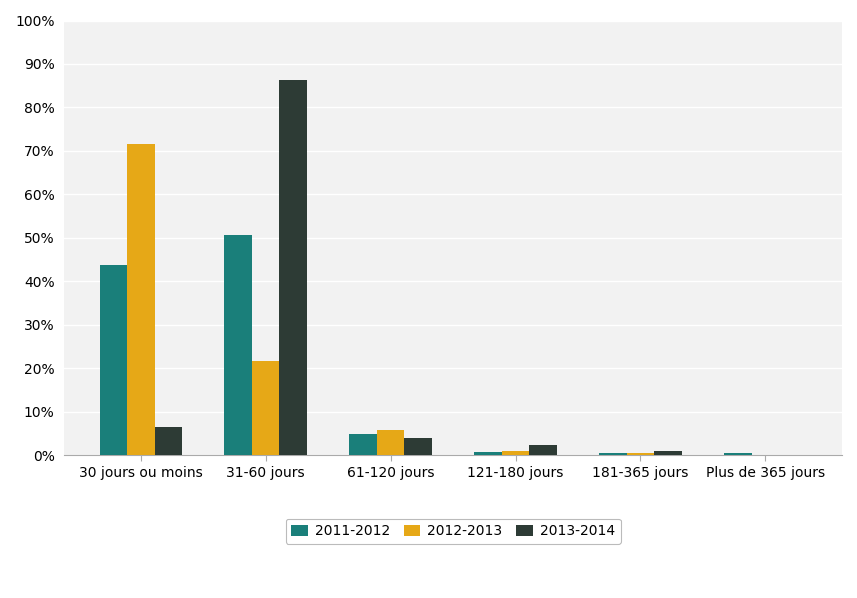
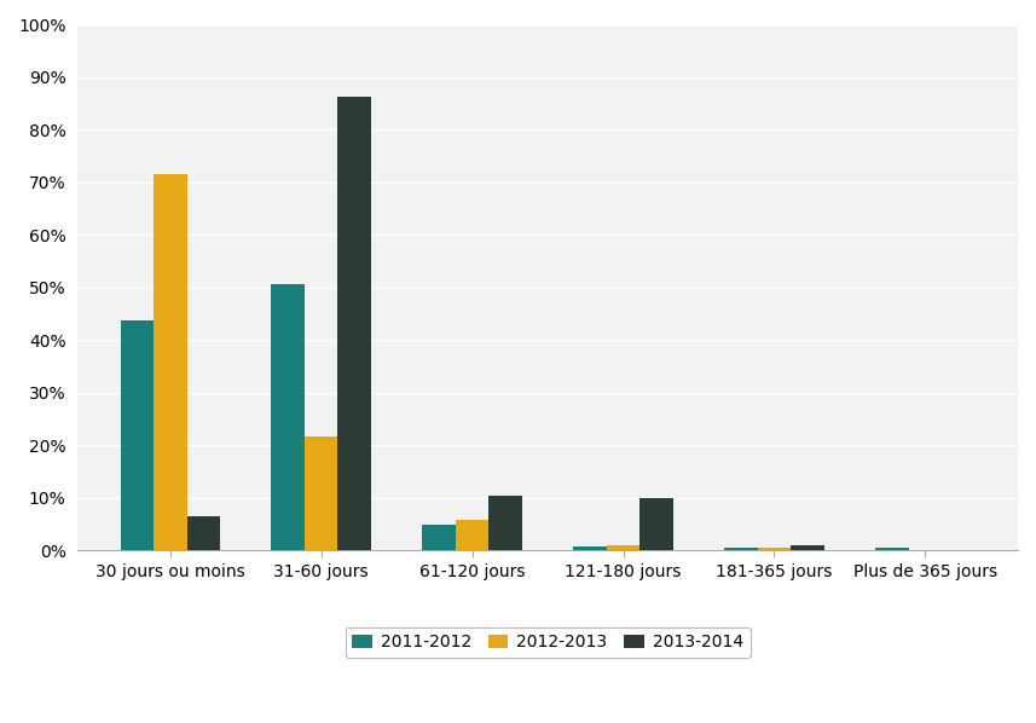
2013-2014/61-120 jours: 4.0% -> 10.5%
2013-2014/121-180 jours: 2.4% -> 10.0%
